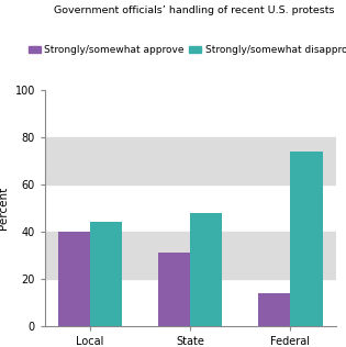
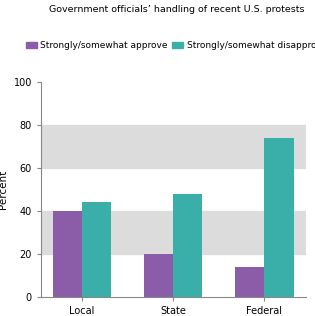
Strongly/somewhat approve/State: 31 -> 20
